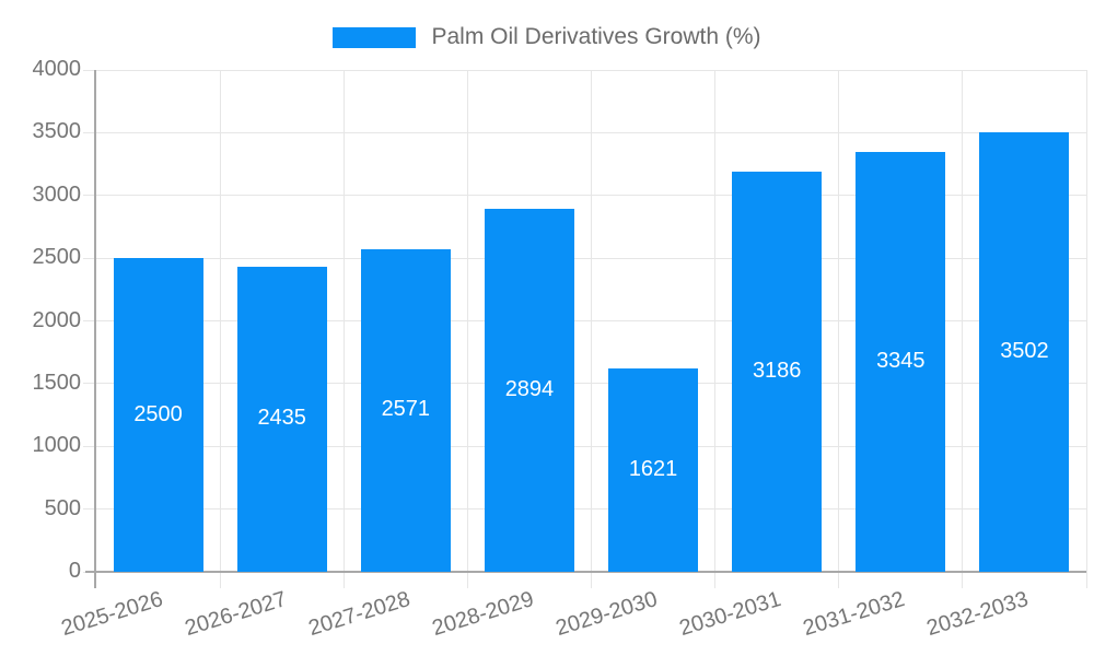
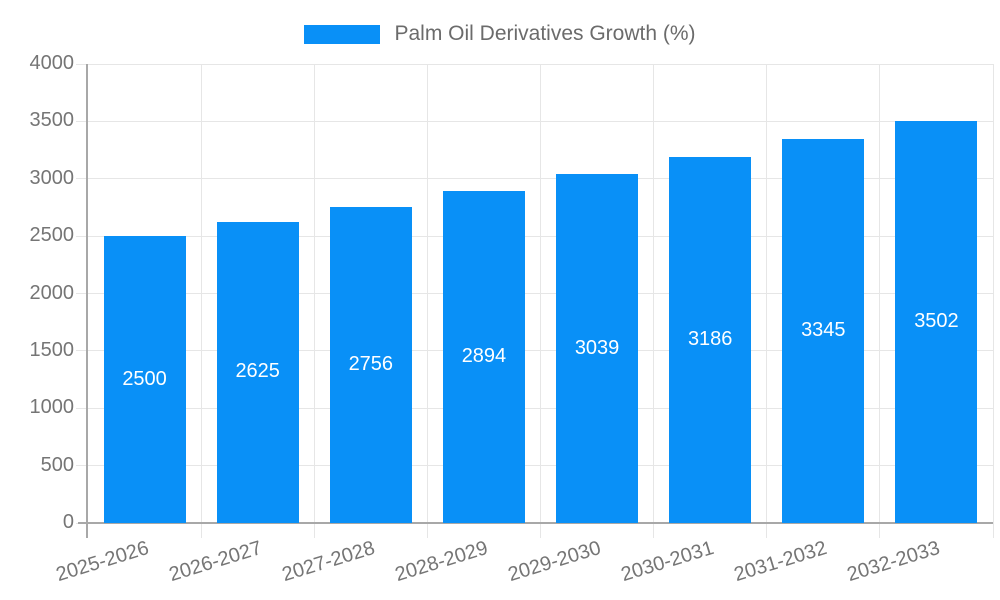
2026-2027: 2435 -> 2625
2027-2028: 2571 -> 2756
2029-2030: 1621 -> 3039
